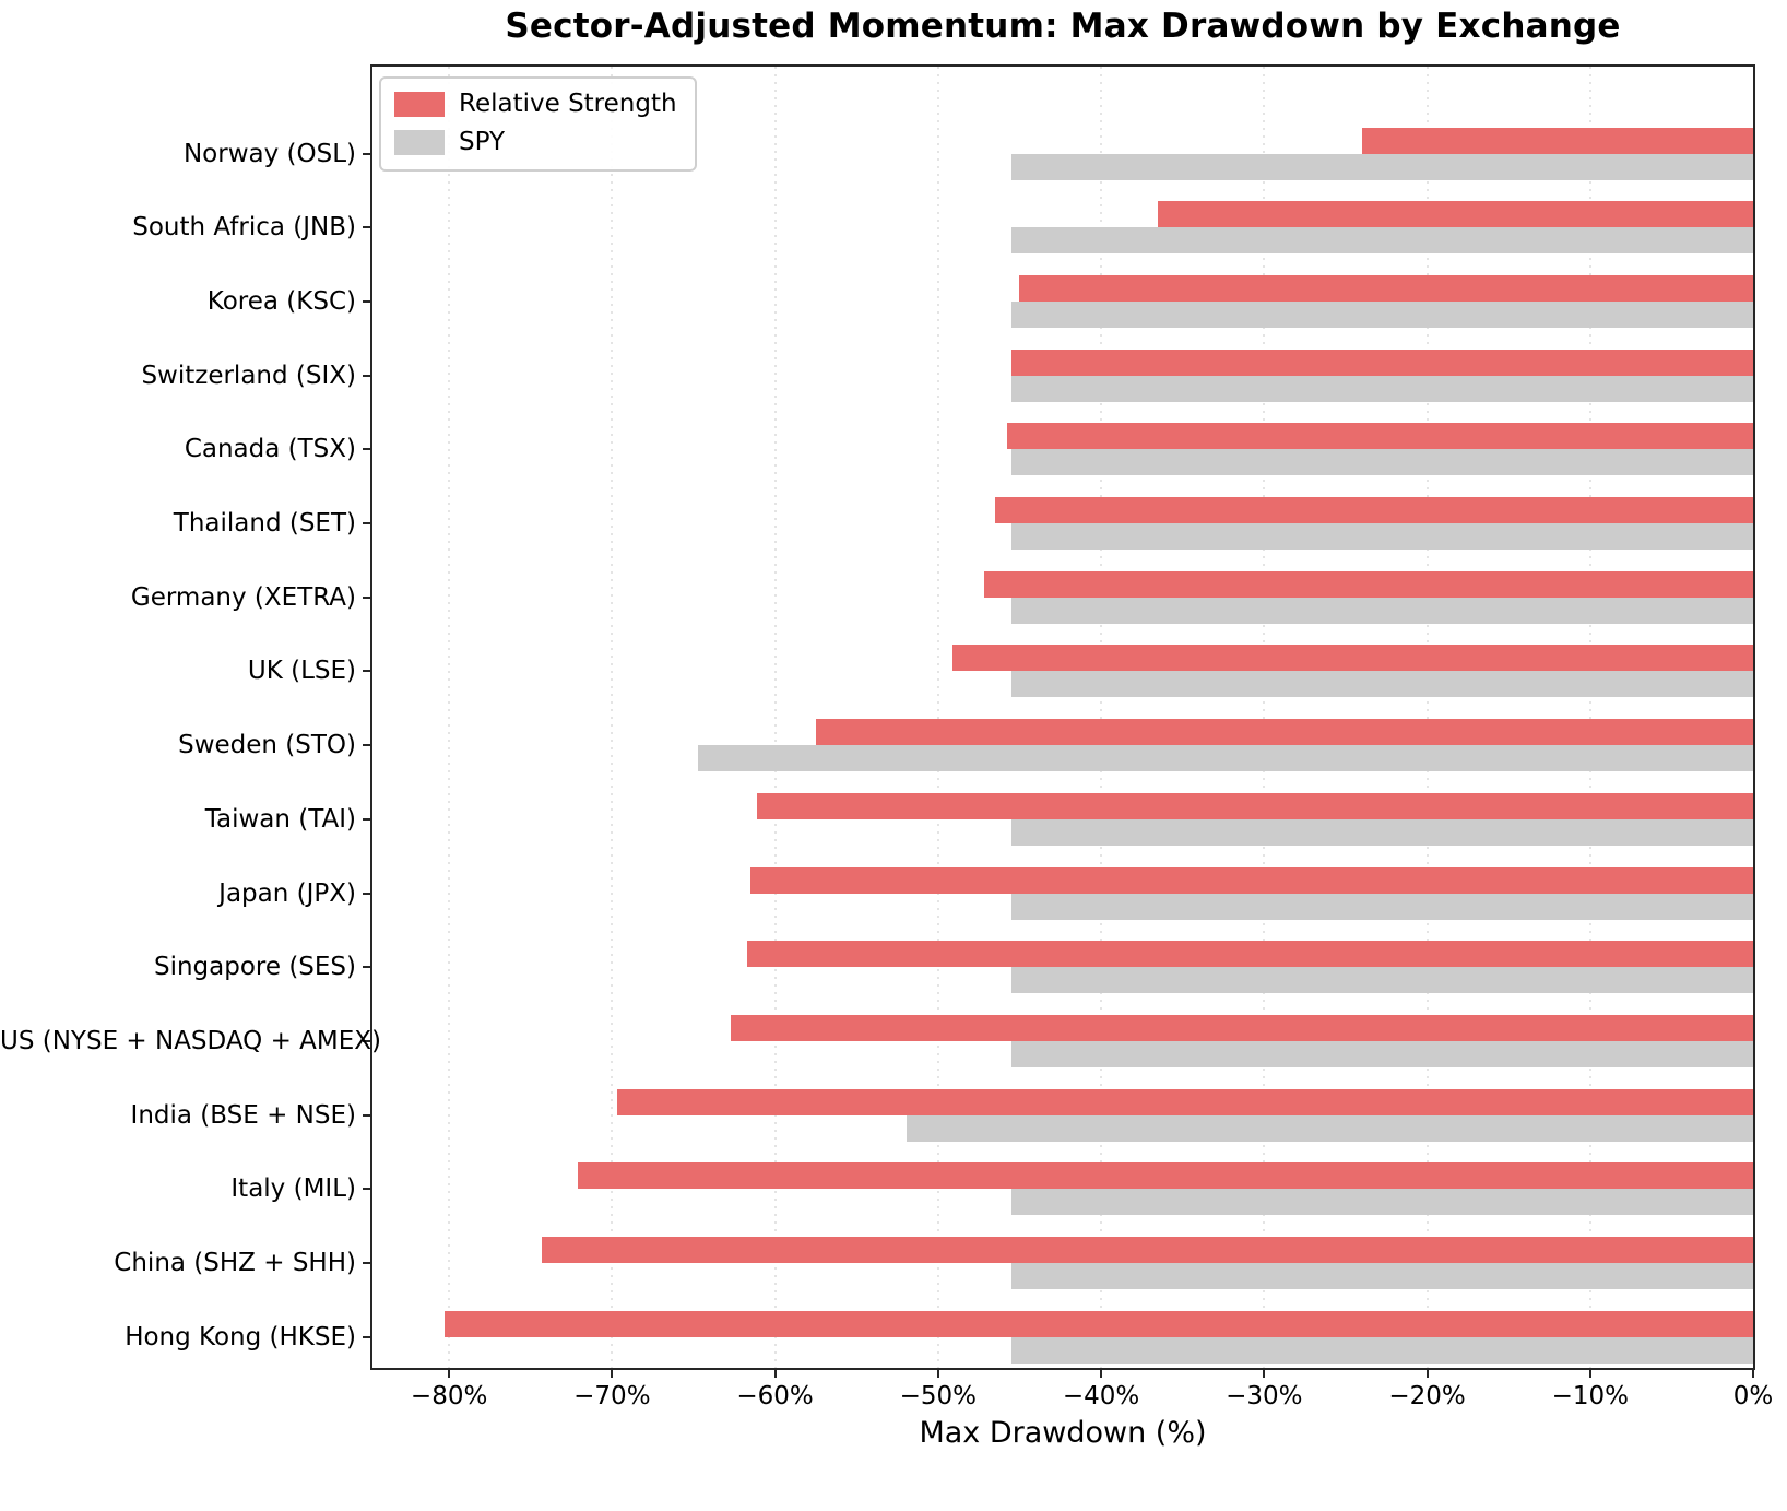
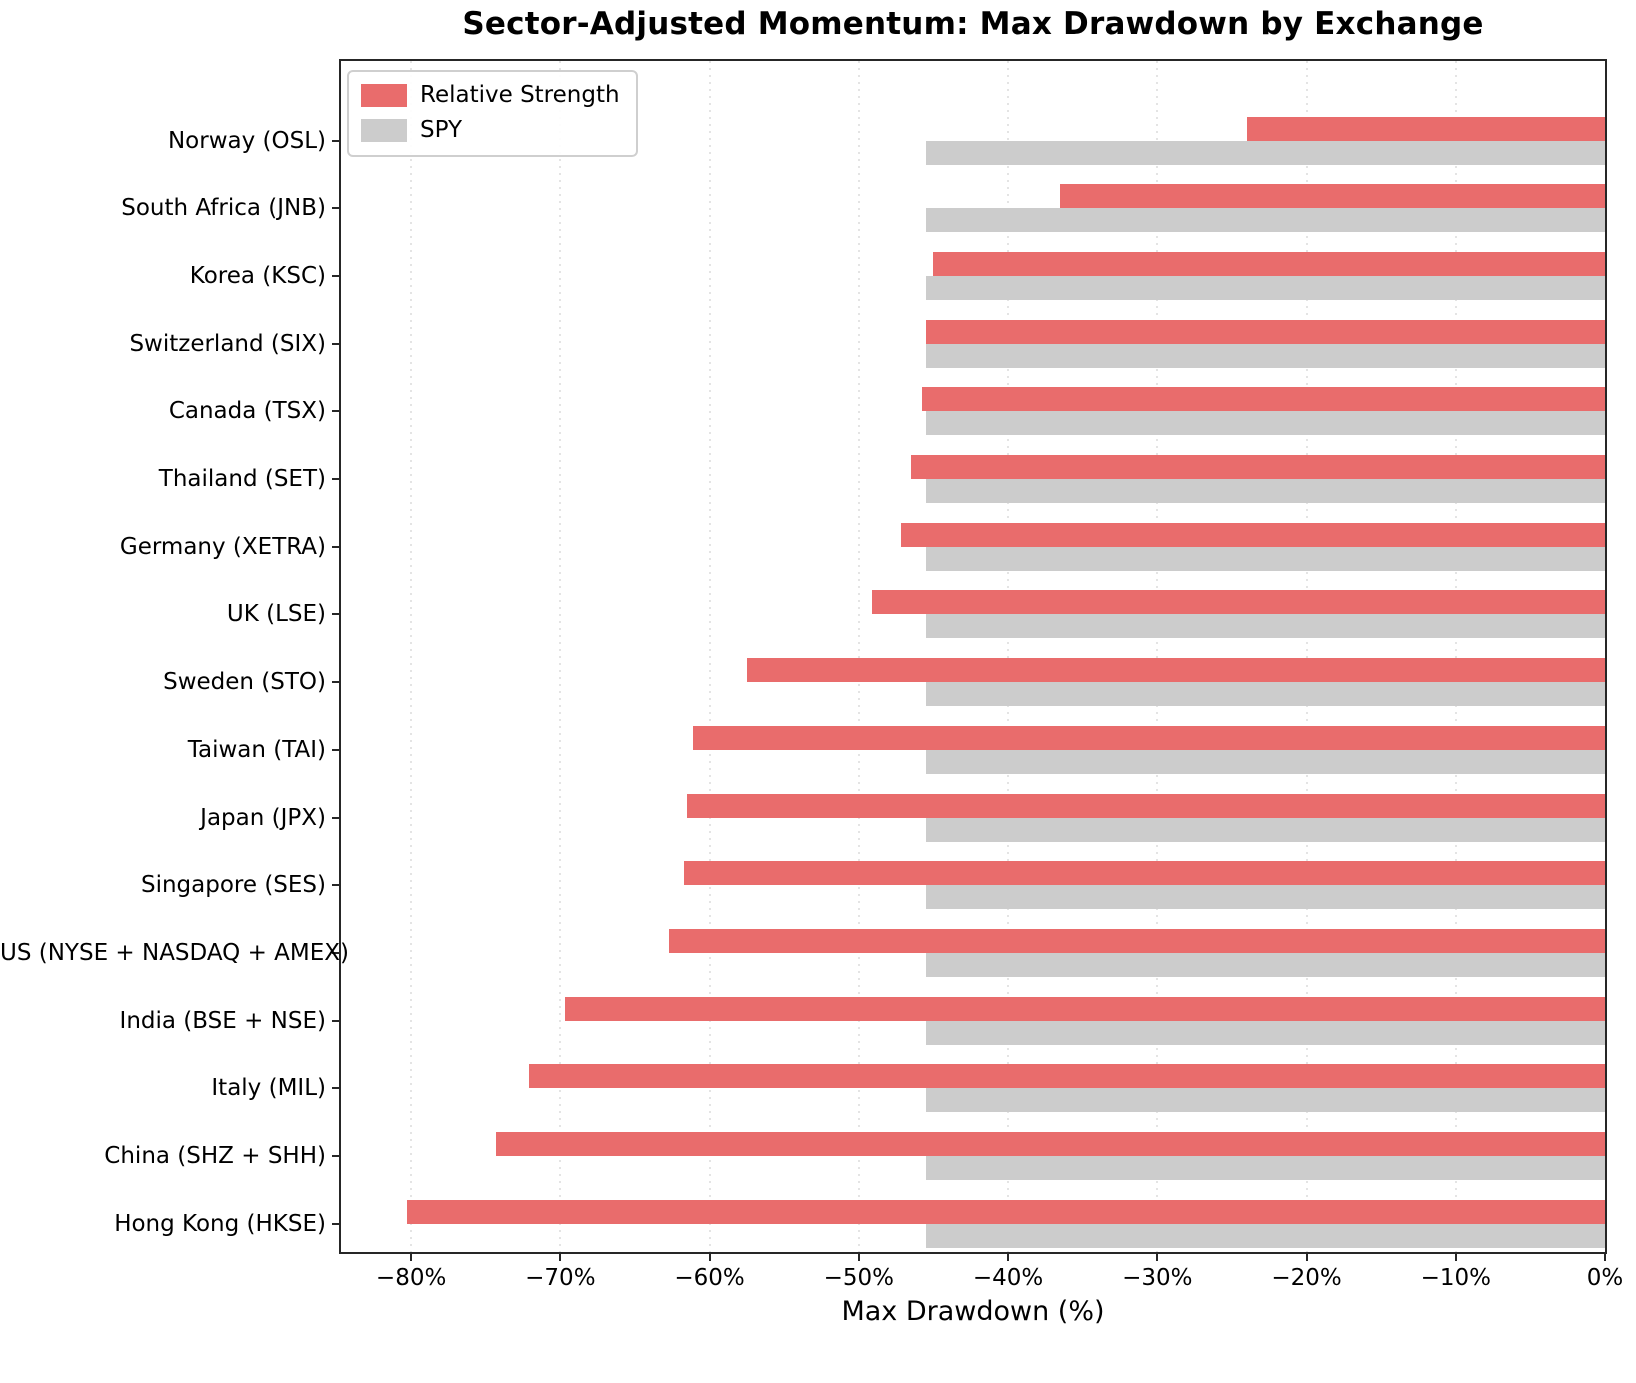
SPY/Sweden (STO): -64.7% -> -45.5%
SPY/India (BSE + NSE): -51.9% -> -45.5%
